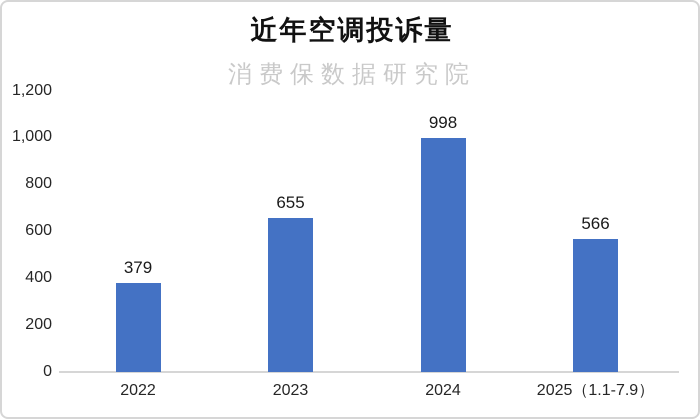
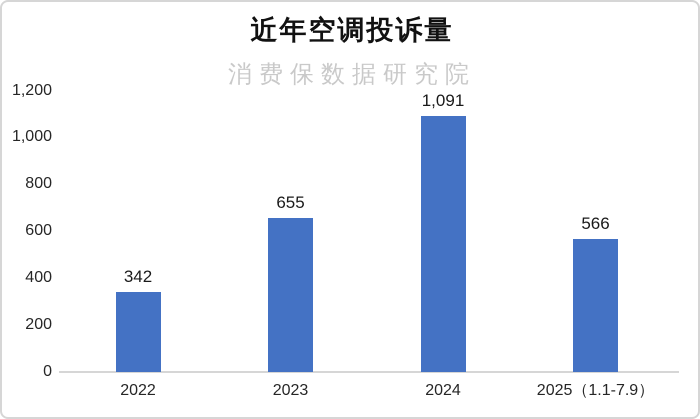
2022: 379 -> 342
2024: 998 -> 1,091
